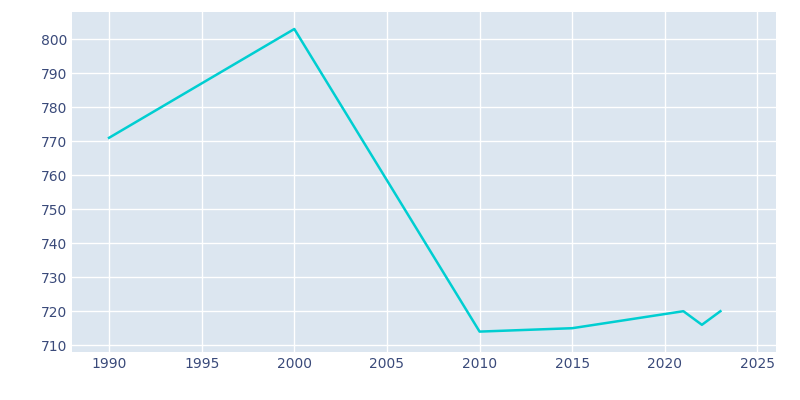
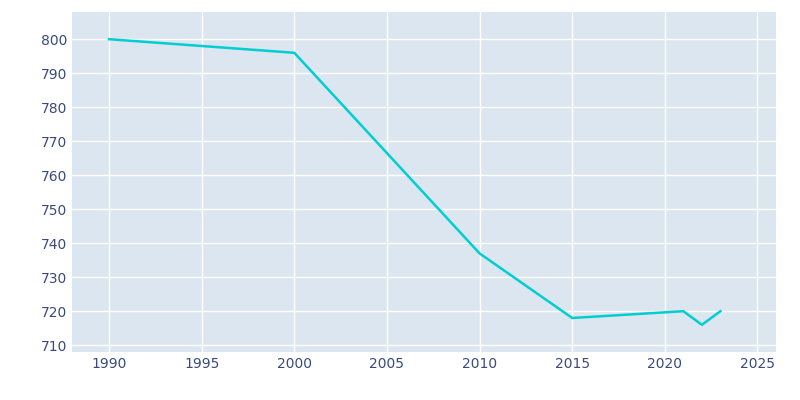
1990: 771 -> 800
2000: 803 -> 796
2010: 714 -> 737
2015: 715 -> 718
